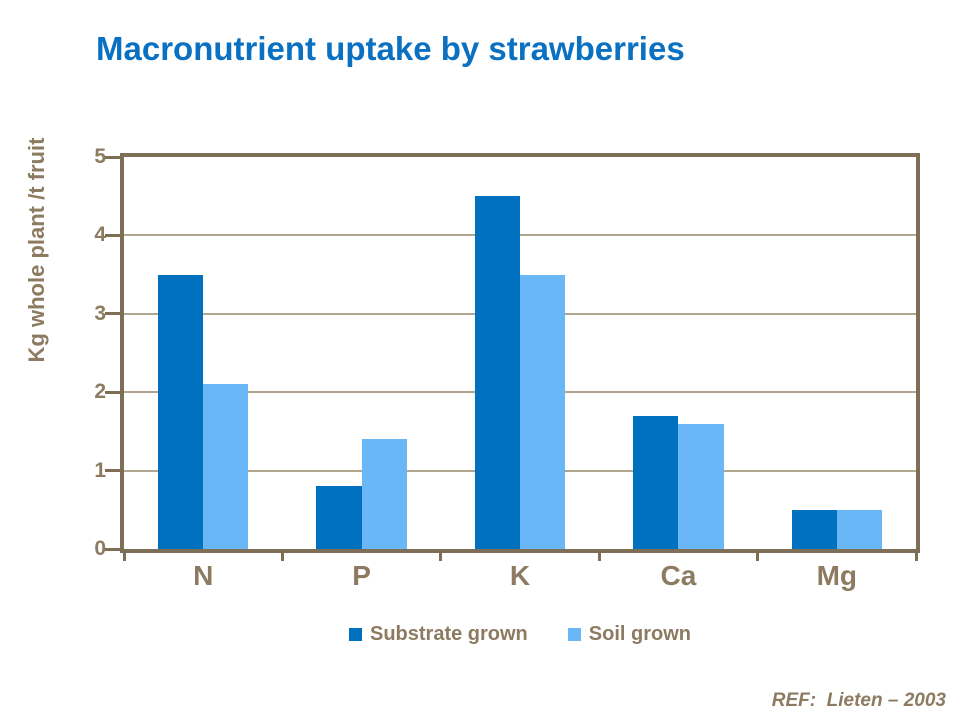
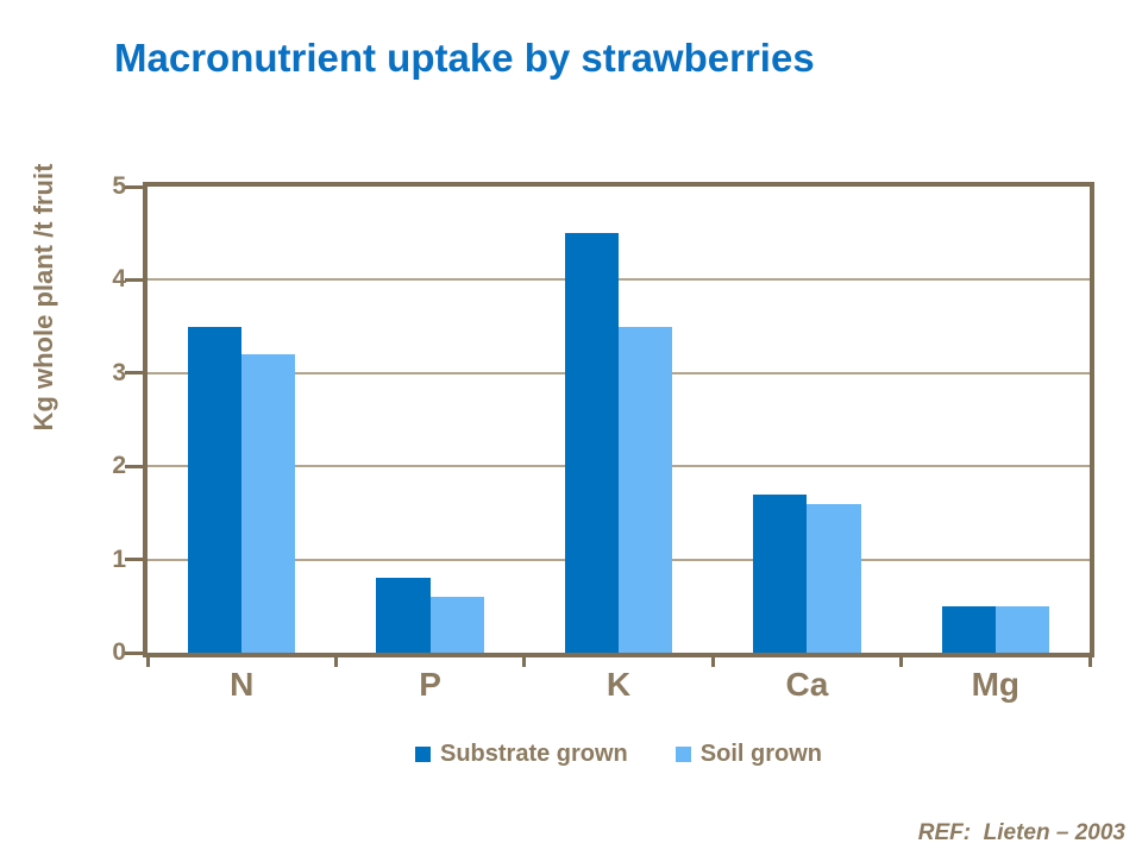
Soil grown/N: 2.1 -> 3.2
Soil grown/P: 1.4 -> 0.6
